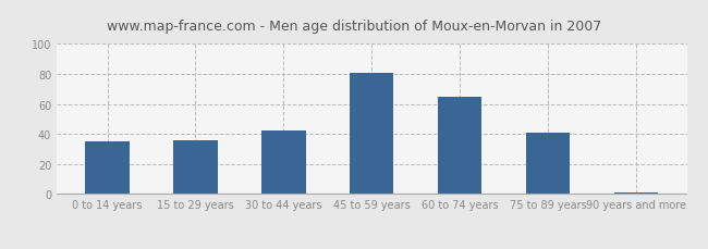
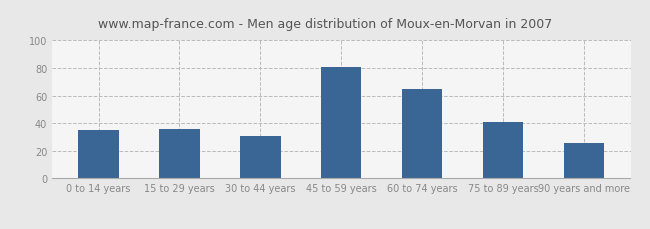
30 to 44 years: 42 -> 31
90 years and more: 1 -> 26
